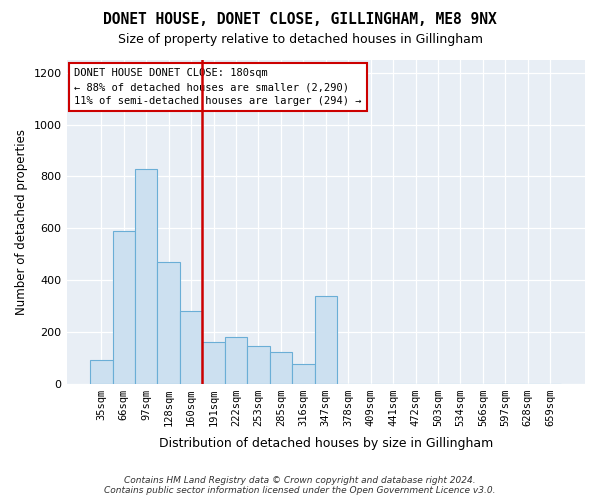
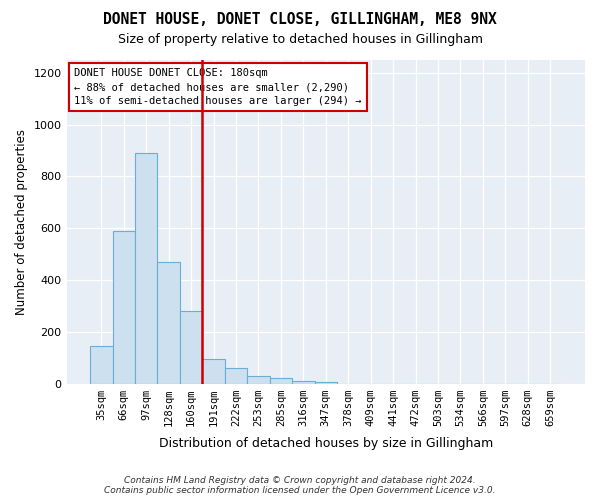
35sqm: 90 -> 145
97sqm: 830 -> 890
191sqm: 160 -> 95
222sqm: 180 -> 60
253sqm: 145 -> 30
285sqm: 120 -> 20
316sqm: 75 -> 10
347sqm: 340 -> 5
